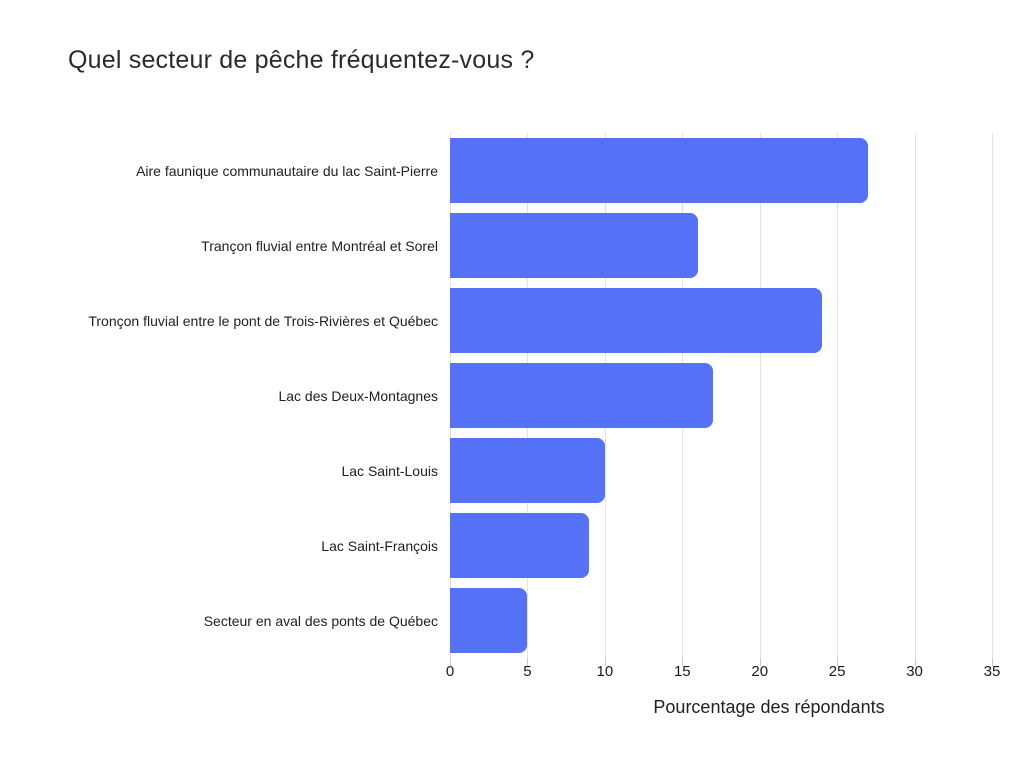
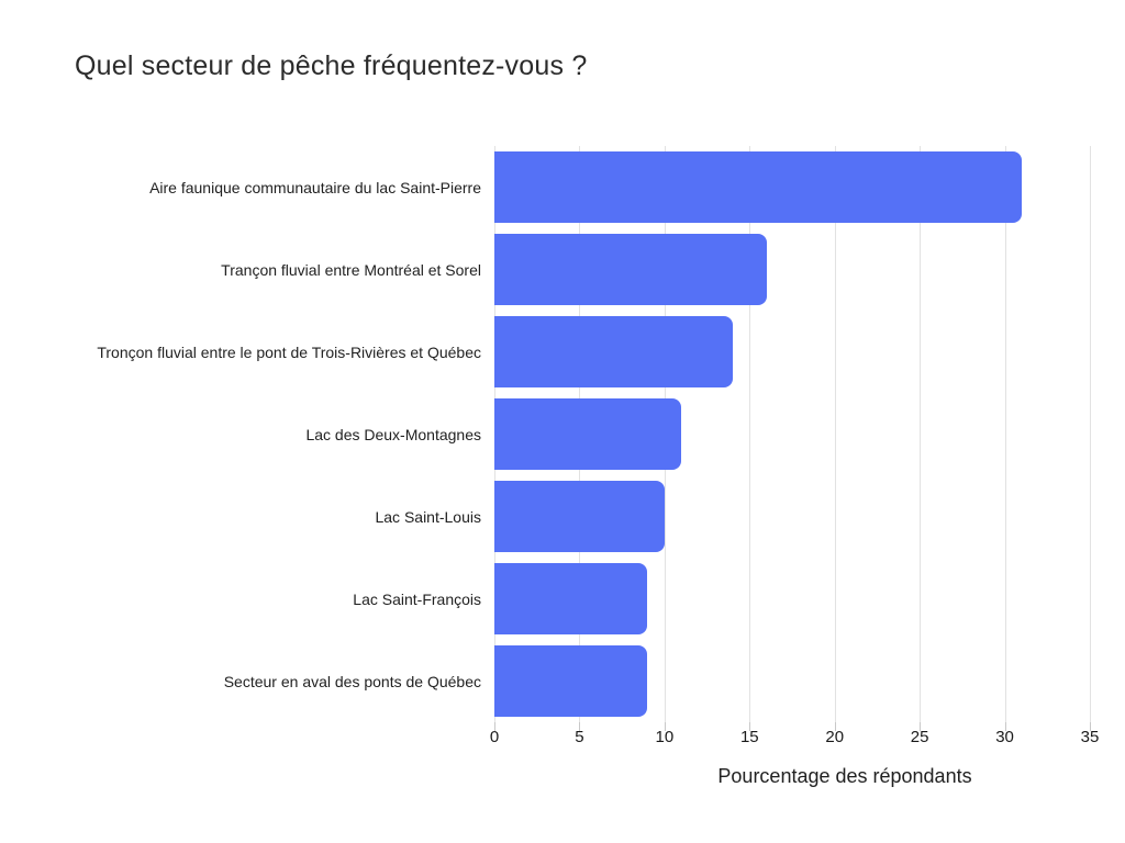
Aire faunique communautaire du lac Saint-Pierre: 27 -> 31
Tronçon fluvial entre le pont de Trois-Rivières et Québec: 24 -> 14
Lac des Deux-Montagnes: 17 -> 11
Secteur en aval des ponts de Québec: 5 -> 9
